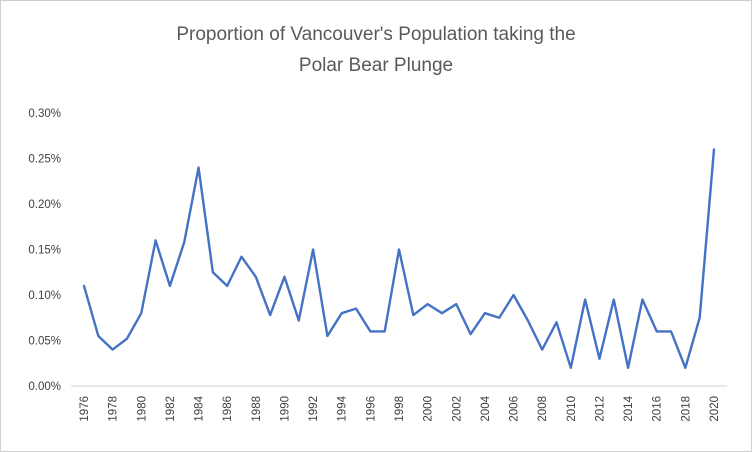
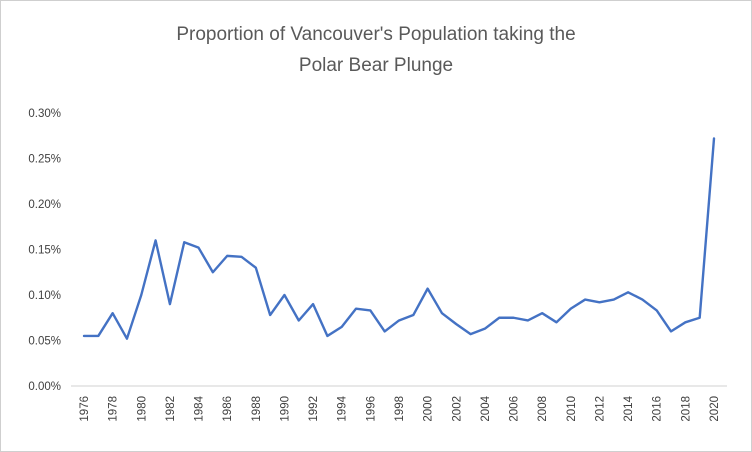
1976: 0.11% -> 0.06%
1978: 0.04% -> 0.08%
1980: 0.08% -> 0.10%
1982: 0.11% -> 0.09%
1984: 0.24% -> 0.15%
1986: 0.11% -> 0.14%
1988: 0.12% -> 0.13%
1990: 0.12% -> 0.10%
1992: 0.15% -> 0.09%
1994: 0.08% -> 0.07%
1996: 0.06% -> 0.08%
1998: 0.15% -> 0.07%
2000: 0.09% -> 0.11%
2002: 0.09% -> 0.07%
2004: 0.08% -> 0.06%
2006: 0.10% -> 0.07%
2008: 0.04% -> 0.08%
2010: 0.02% -> 0.09%
2012: 0.03% -> 0.09%
2014: 0.02% -> 0.10%
2016: 0.06% -> 0.08%
2018: 0.02% -> 0.07%
2020: 0.26% -> 0.27%
